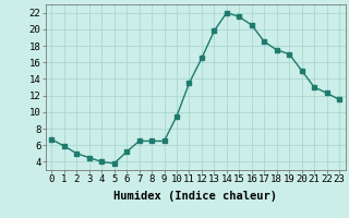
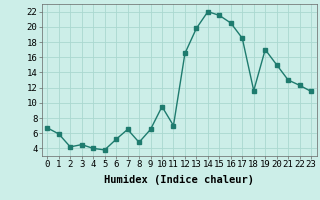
2: 5.0 -> 4.2
8: 6.5 -> 4.8
11: 13.5 -> 7.0
18: 17.5 -> 11.6
